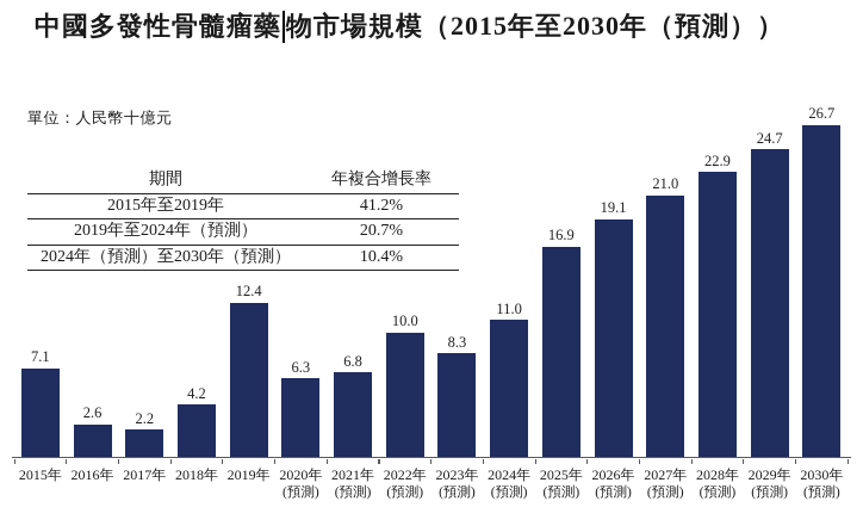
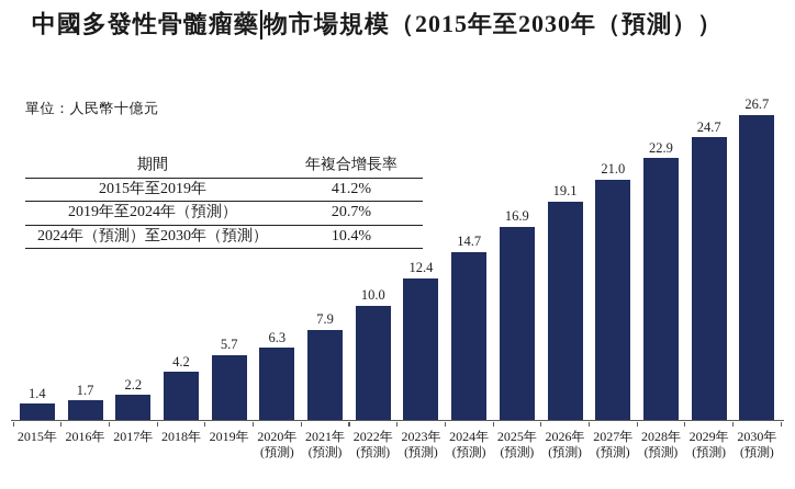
2015年: 7.1 -> 1.4
2016年: 2.6 -> 1.7
2019年: 12.4 -> 5.7
2021年: 6.8 -> 7.9
2023年: 8.3 -> 12.4
2024年: 11.0 -> 14.7
